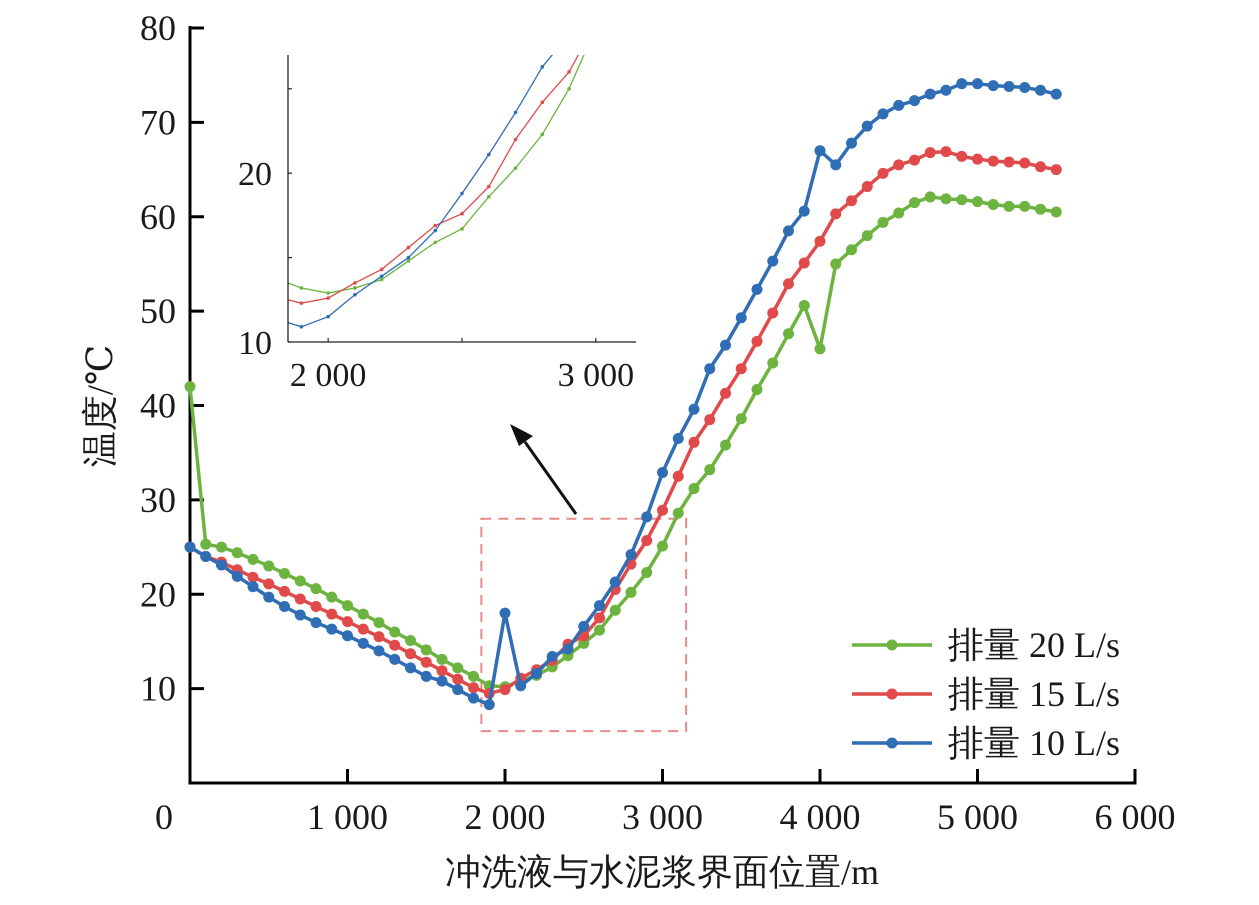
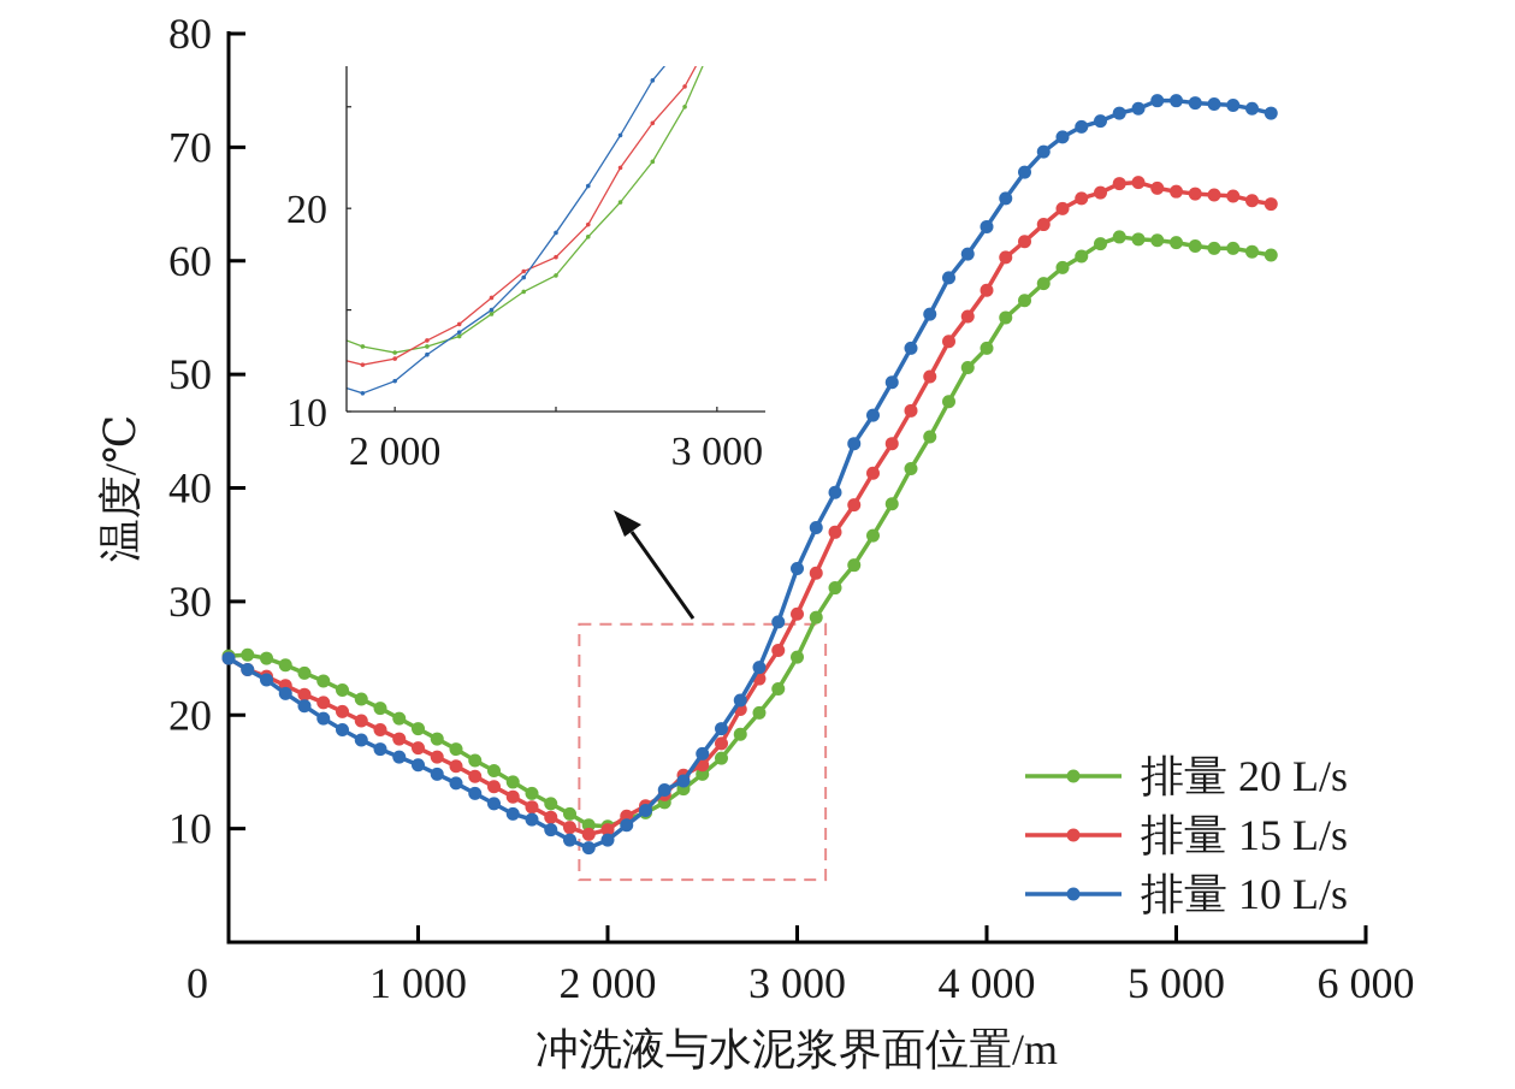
排量 20 L/s/0: 42 -> 25
排量 10 L/s/2000: 18 -> 9
排量 20 L/s/4000: 46 -> 52
排量 10 L/s/4000: 67 -> 63
